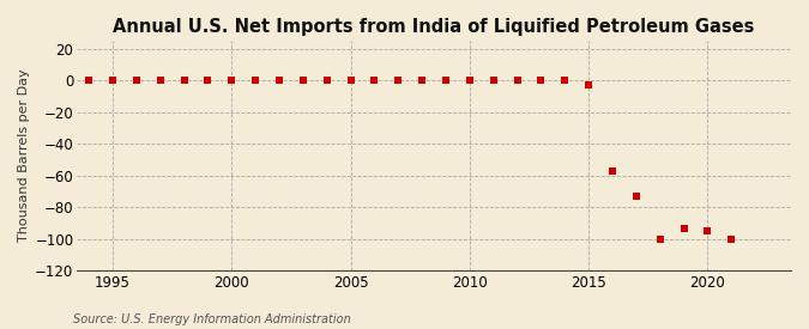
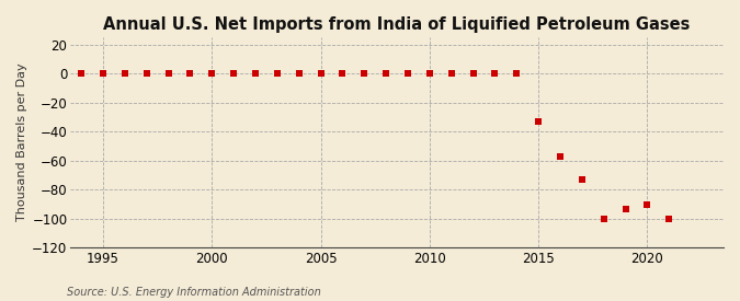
2015: -3 -> -33
2020: -95 -> -90
